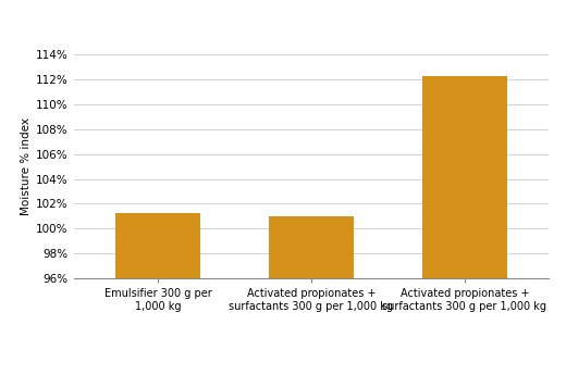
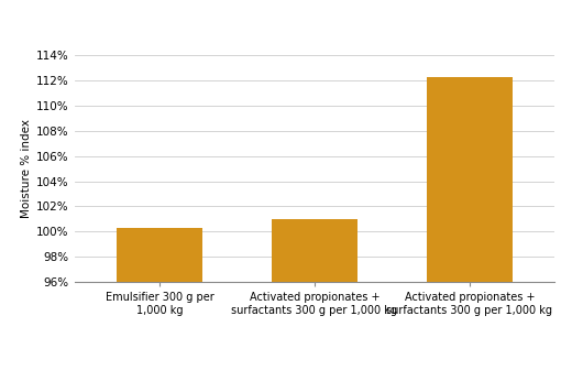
Emulsifier 300 g per 1,000 kg: 101.3% -> 100.3%
